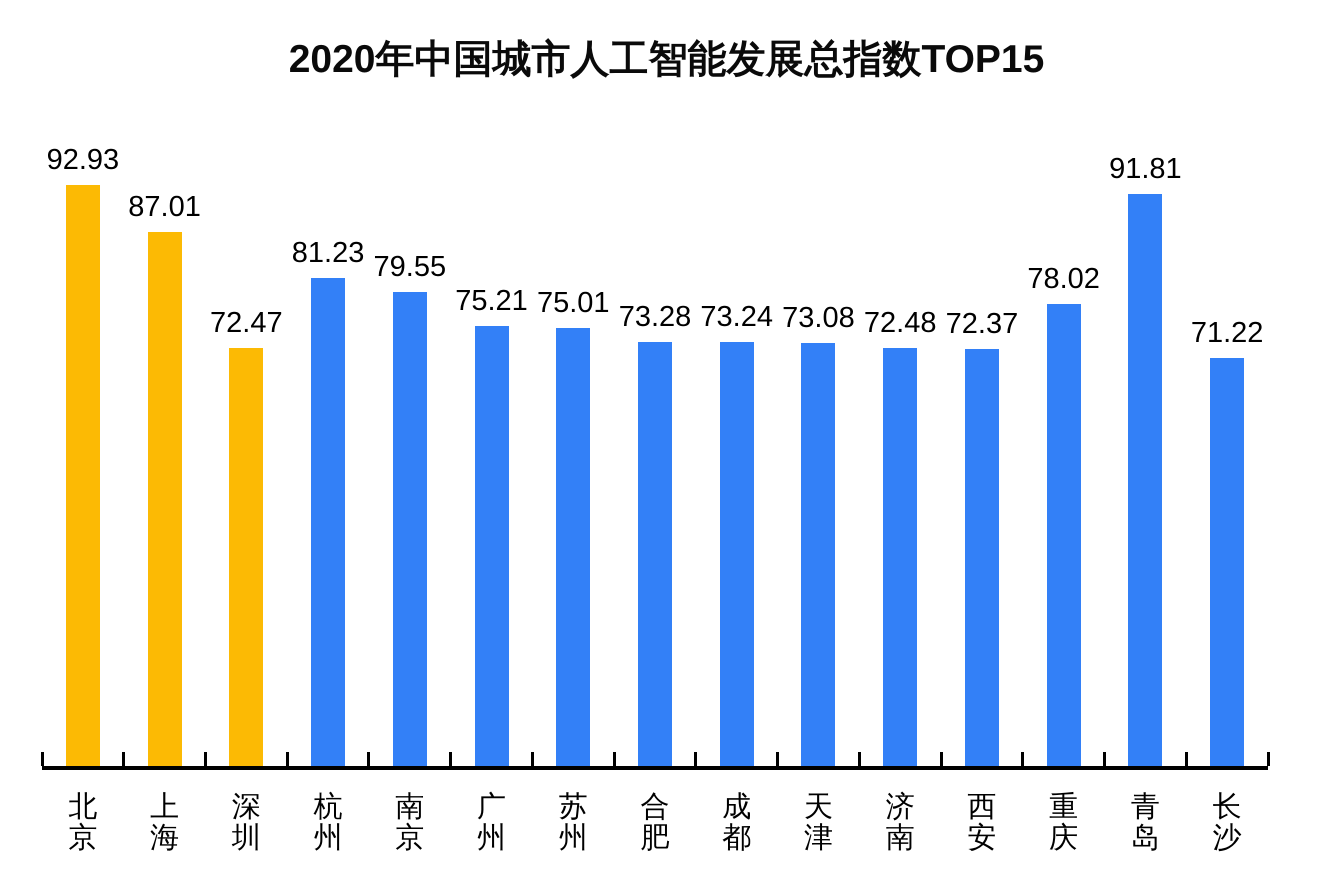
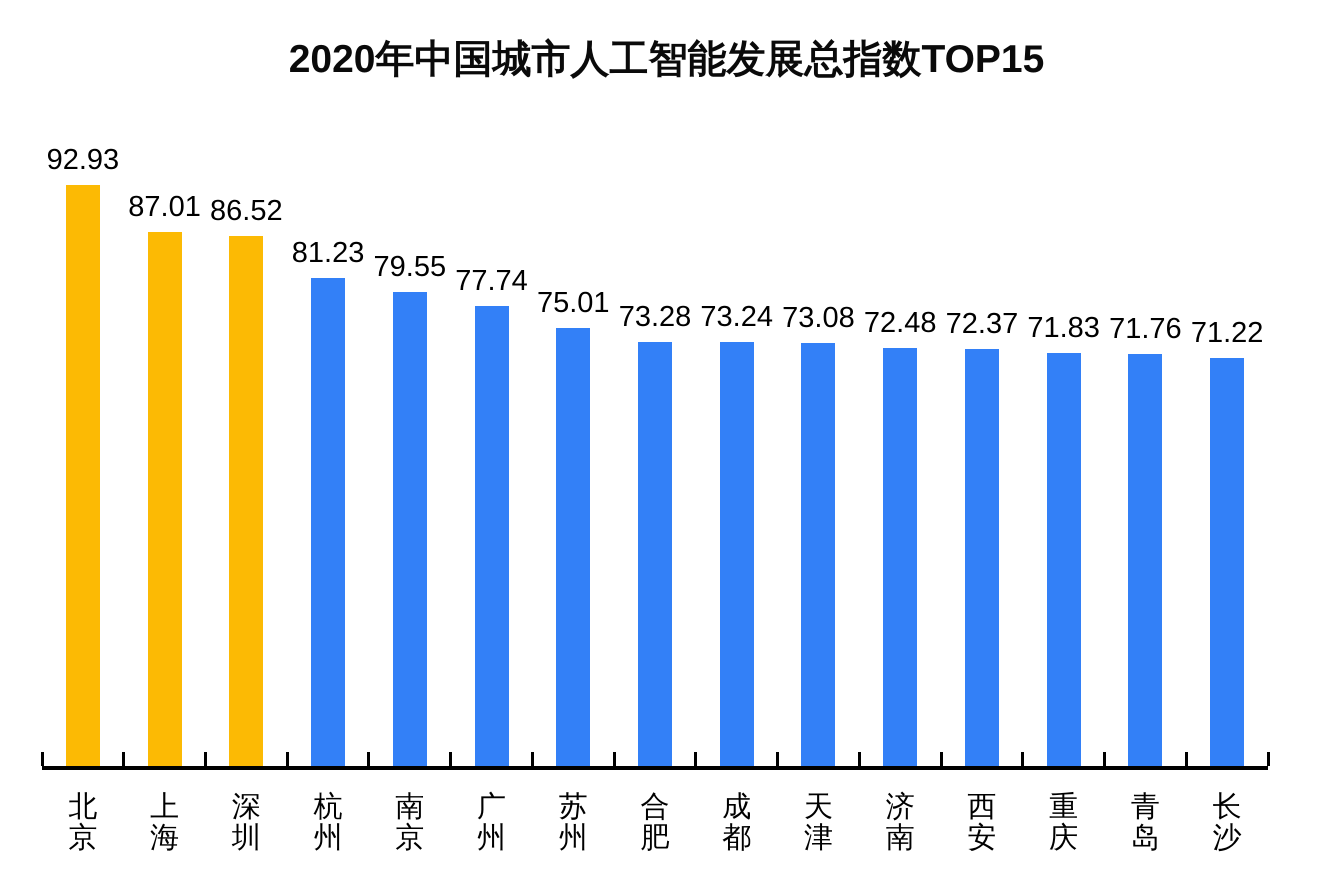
深圳: 72.47 -> 86.52
广州: 75.21 -> 77.74
重庆: 78.02 -> 71.83
青岛: 91.81 -> 71.76
